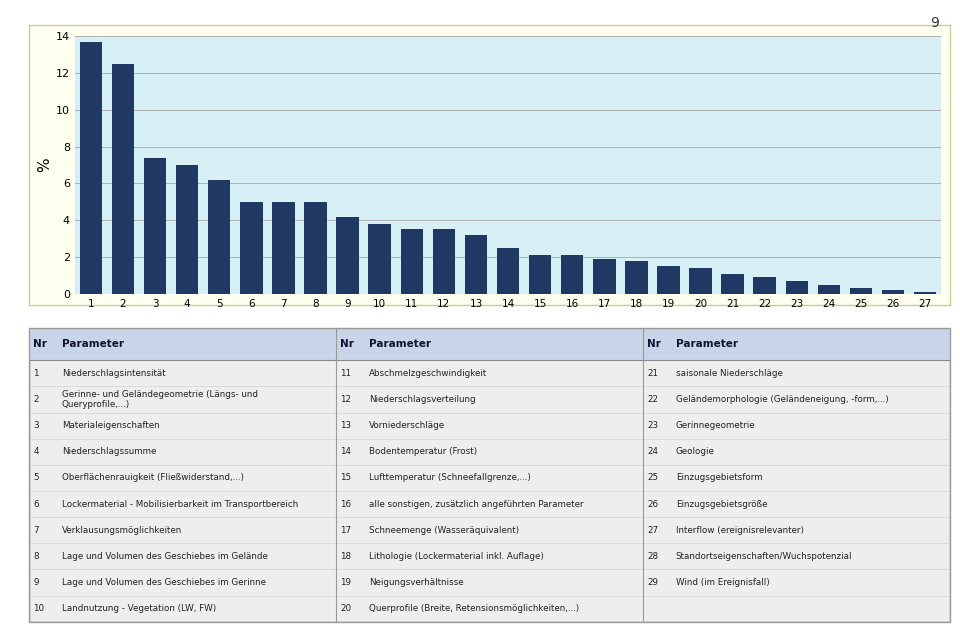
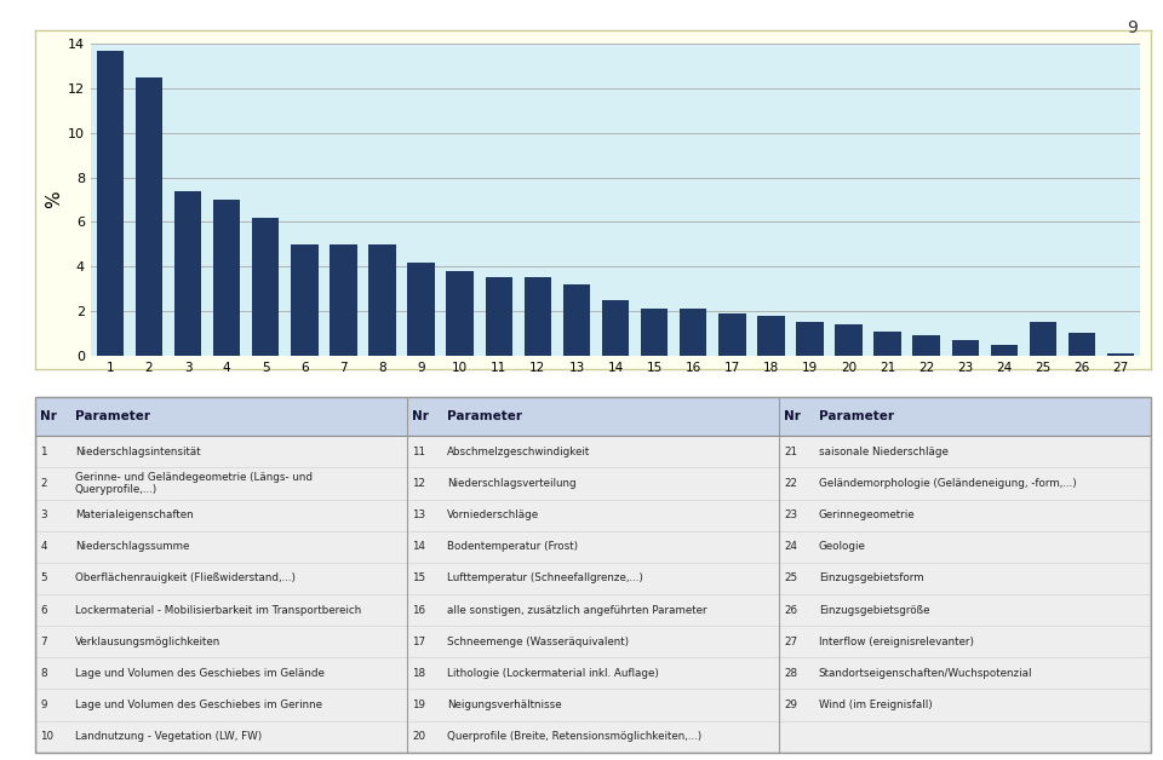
25: 0.3 -> 1.5
26: 0.2 -> 1.0
